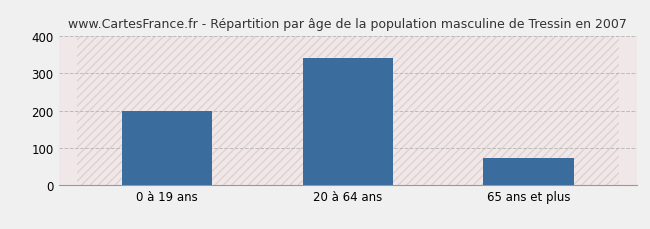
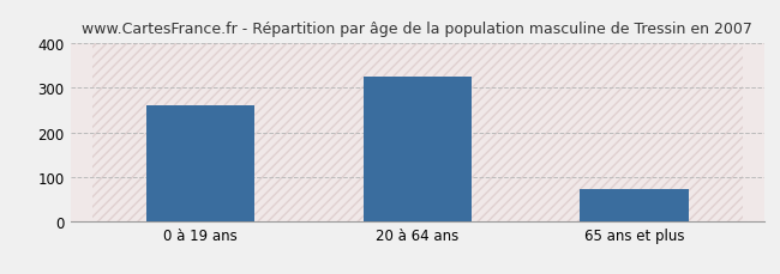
0 à 19 ans: 199 -> 260
20 à 64 ans: 340 -> 325
